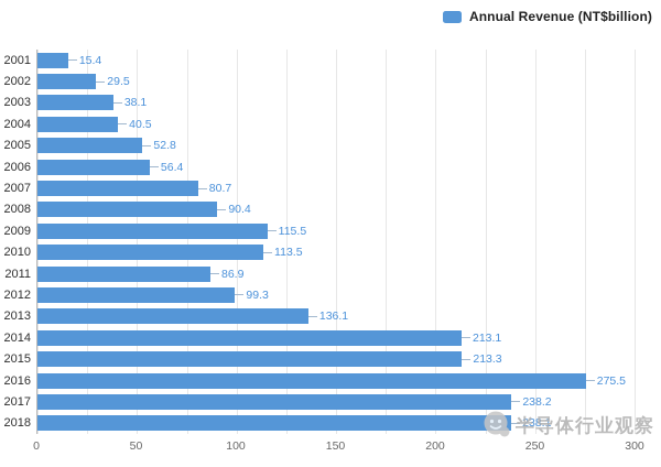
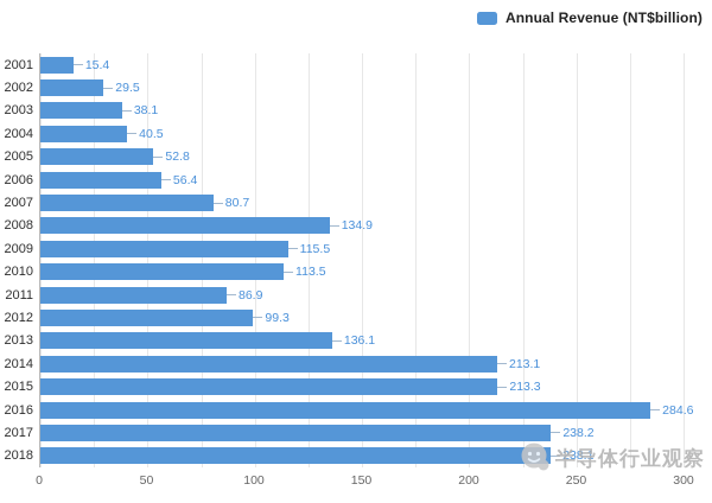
2008: 90.4 -> 134.9
2016: 275.5 -> 284.6
